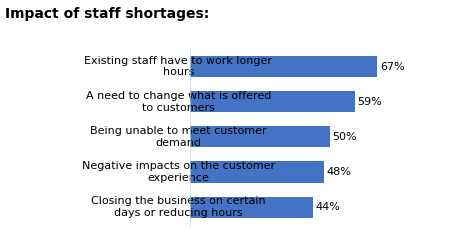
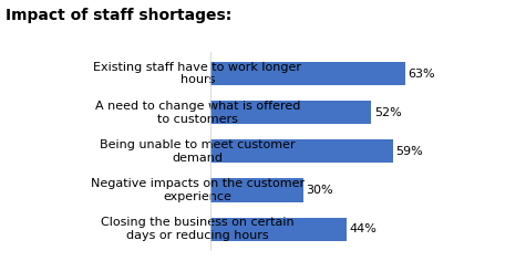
Existing staff have to work longer hours: 67% -> 63%
A need to change what is offered to customers: 59% -> 52%
Being unable to meet customer demand: 50% -> 59%
Negative impacts on the customer experience: 48% -> 30%
